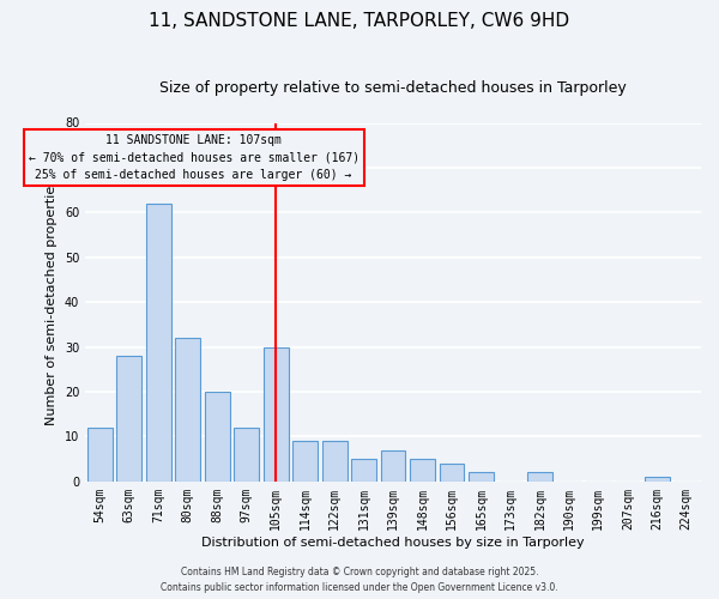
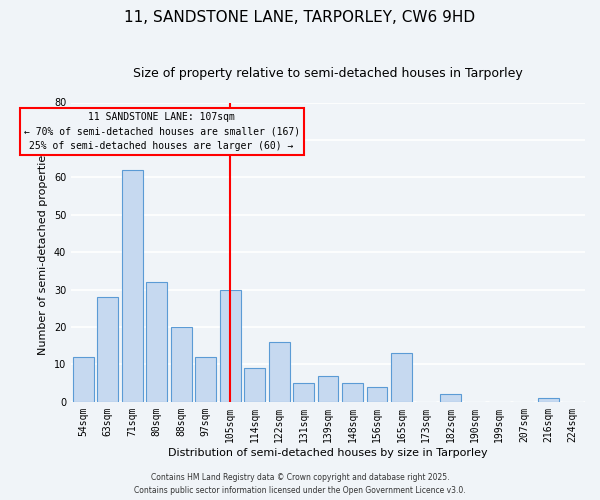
122sqm: 9 -> 16
165sqm: 2 -> 13
